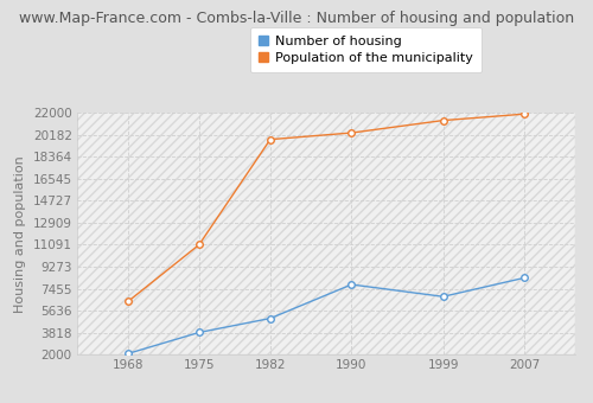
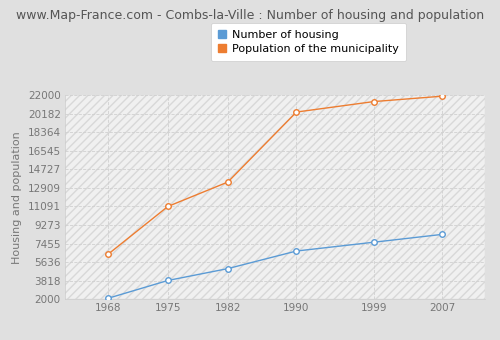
Population of the municipality/1982: 19800 -> 13500
Number of housing/1990: 7800 -> 6700
Number of housing/1999: 6800 -> 7600
